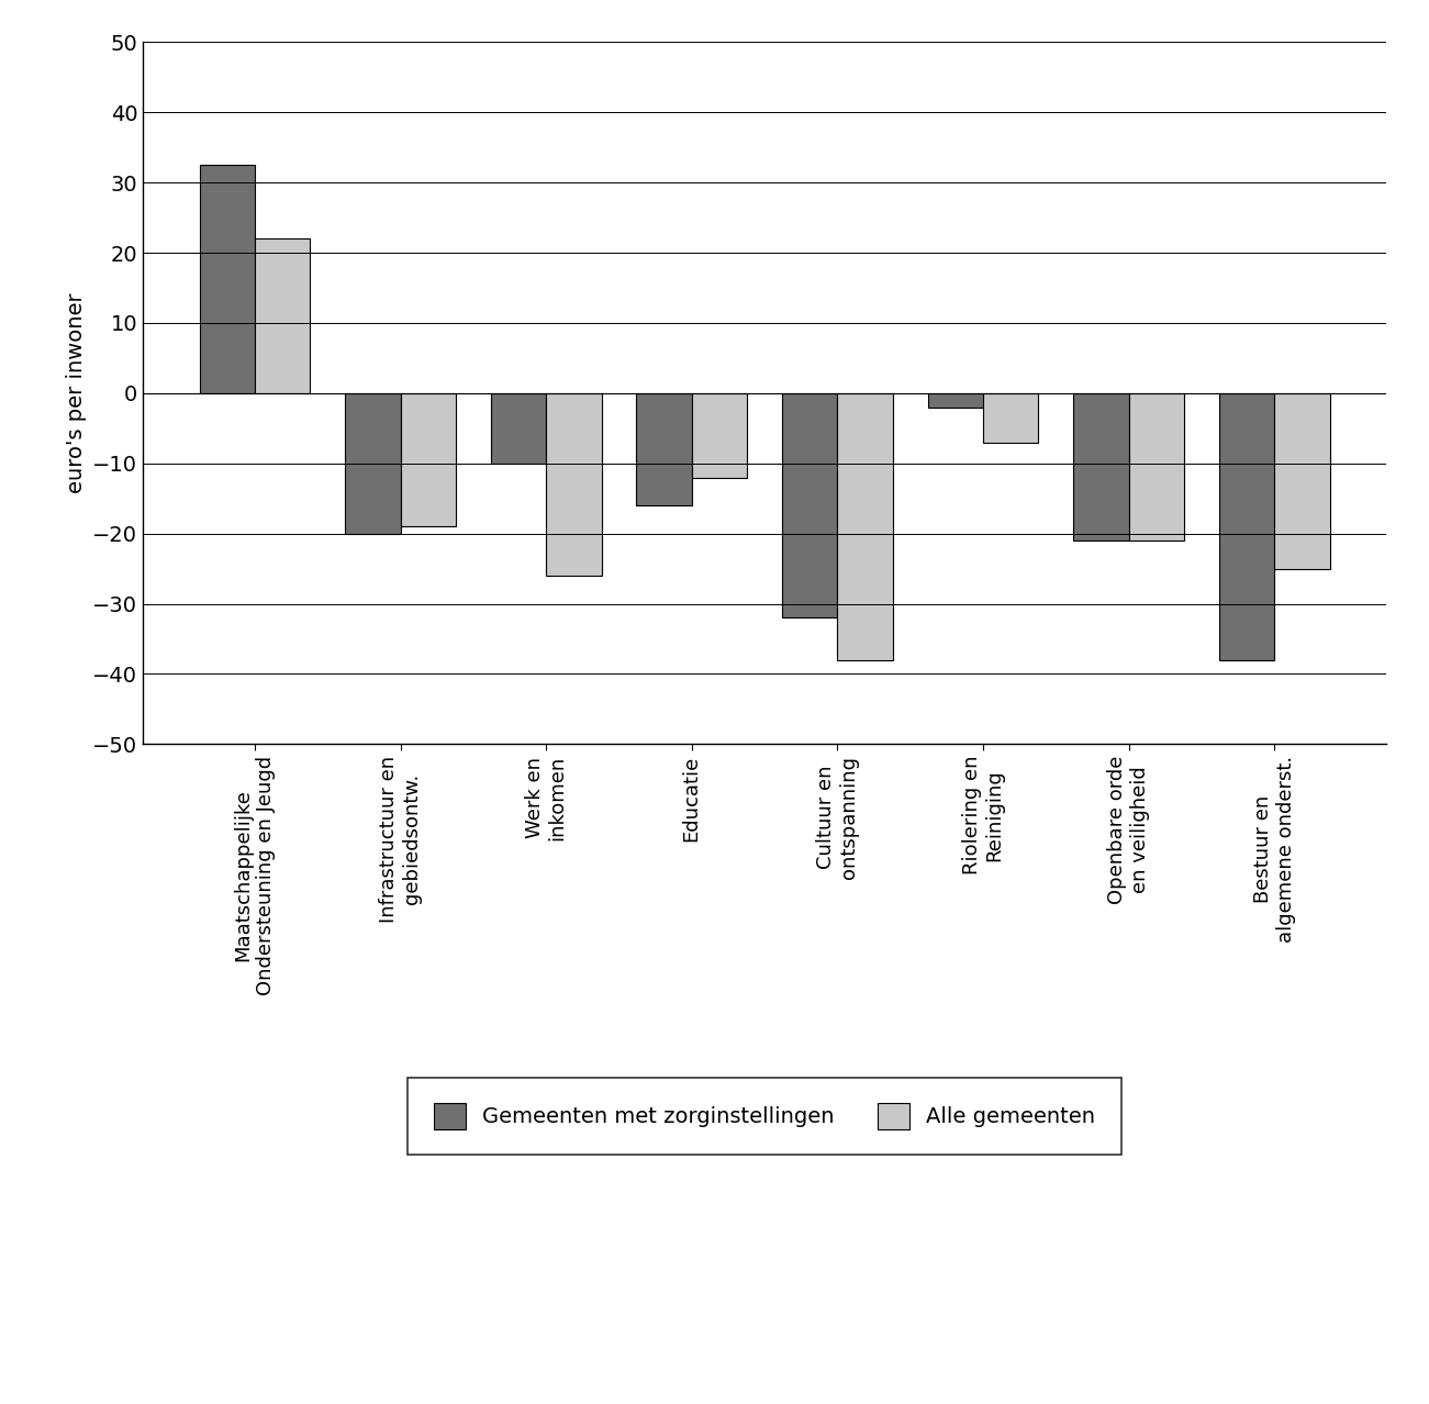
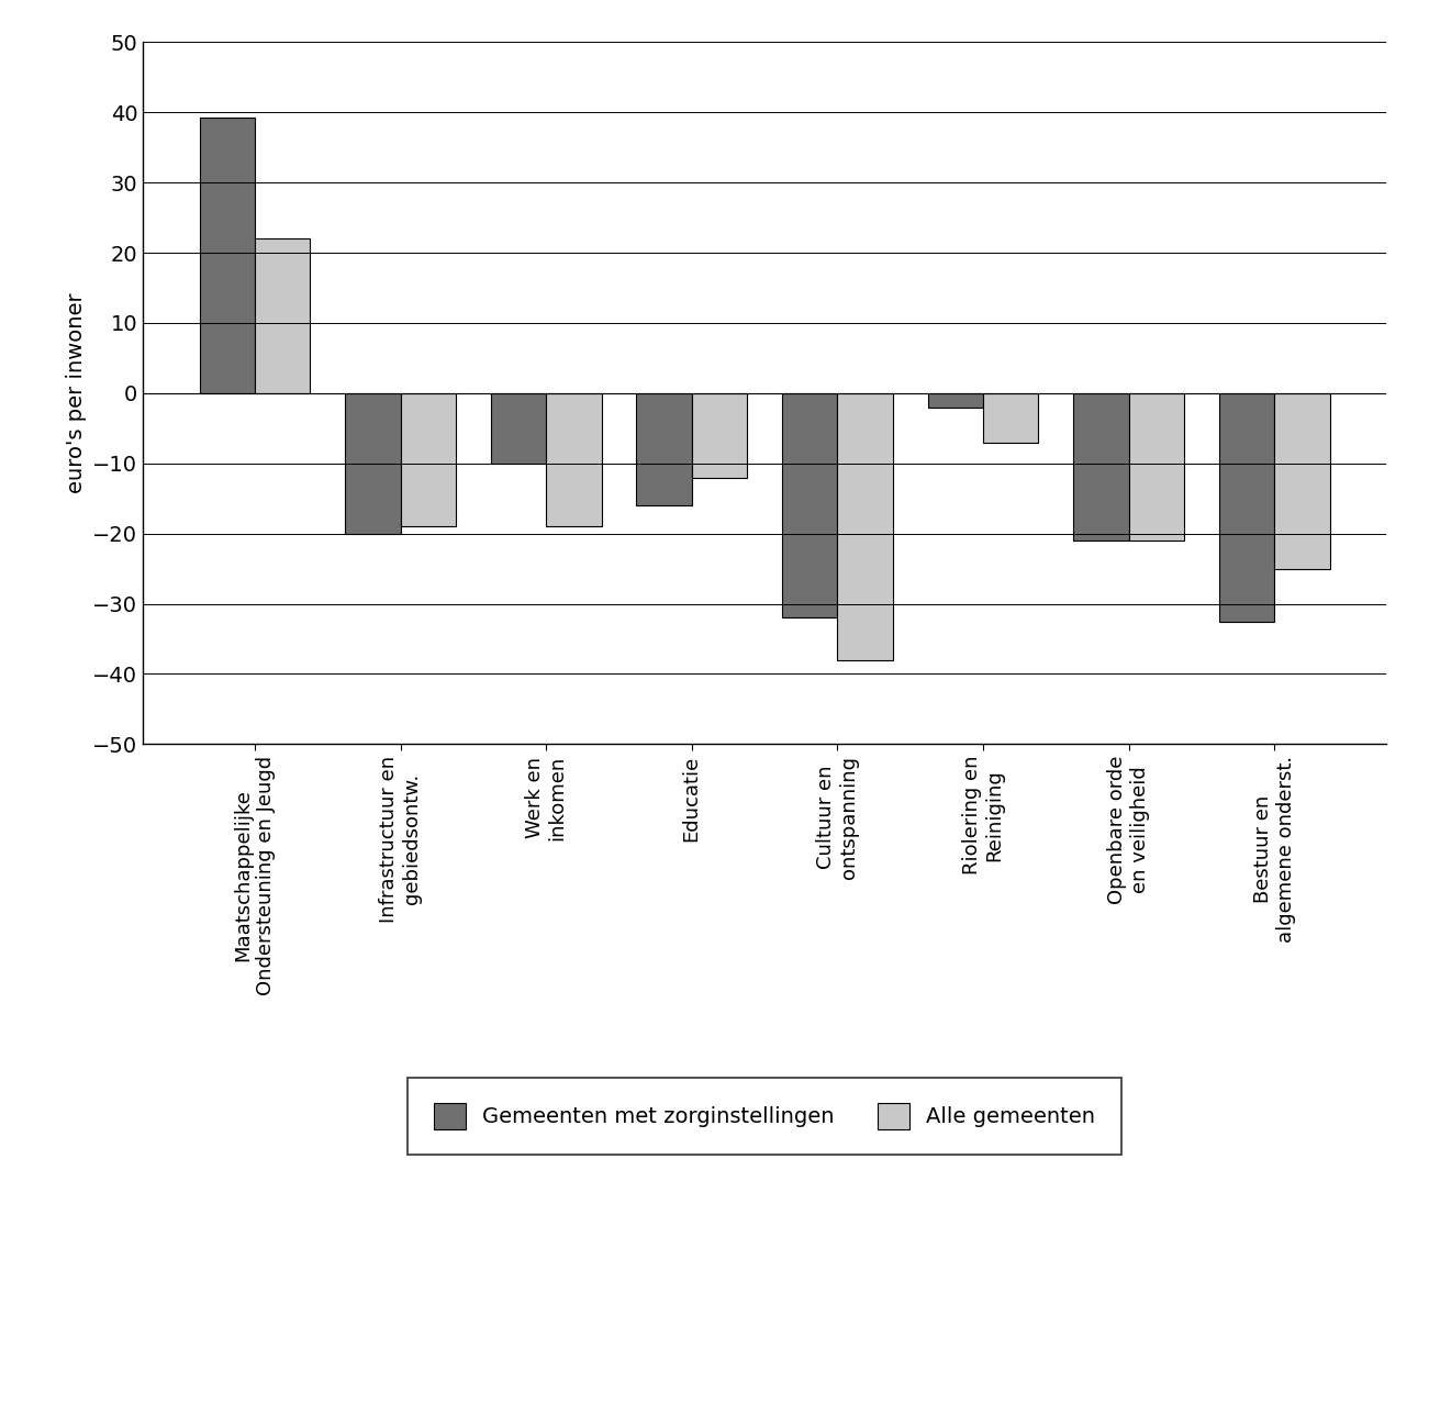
Gemeenten met zorginstellingen/Maatschappelijke Ondersteuning en Jeugd: 32.5 -> 39.2
Alle gemeenten/Werk en inkomen: -26 -> -19
Gemeenten met zorginstellingen/Bestuur en algemene onderst.: -38.0 -> -32.6
